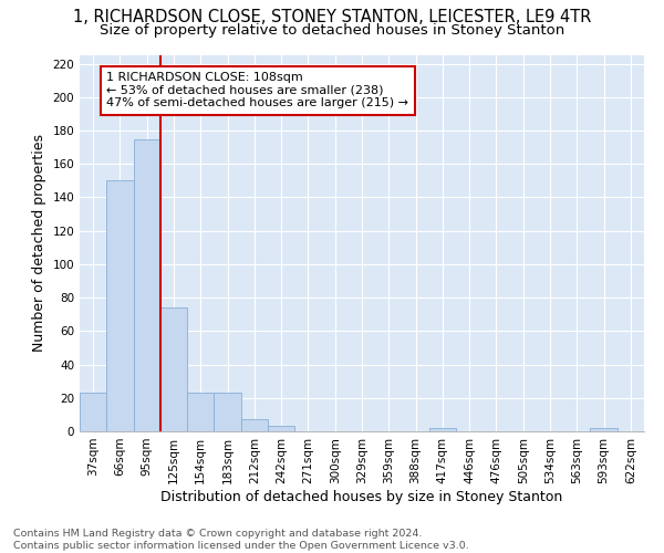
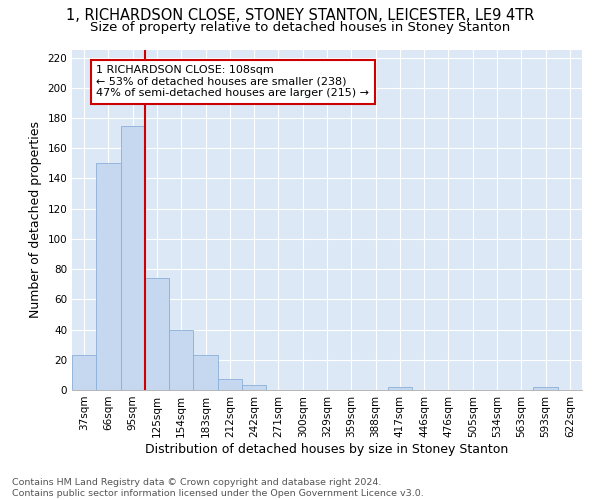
154sqm: 23 -> 40
